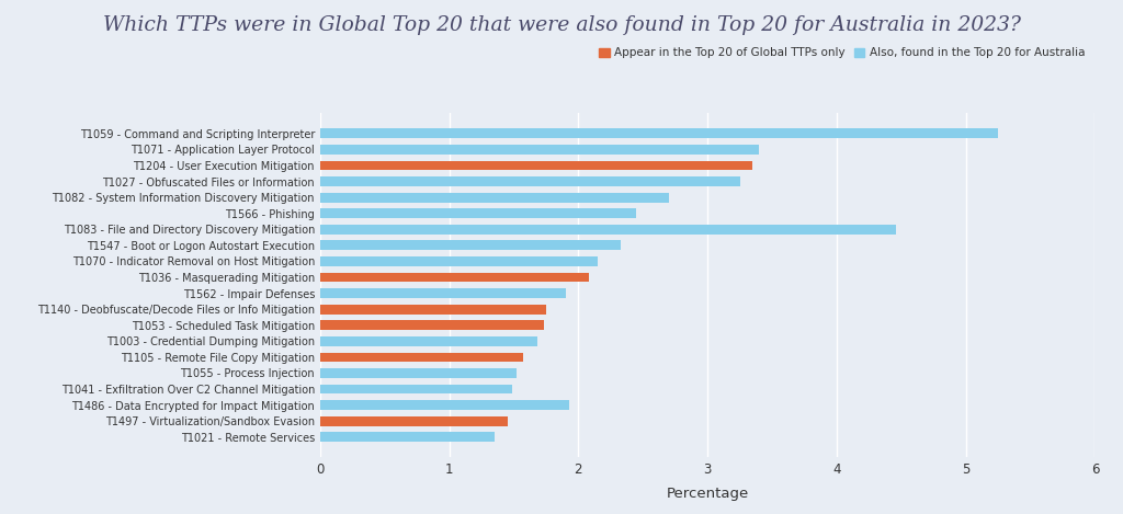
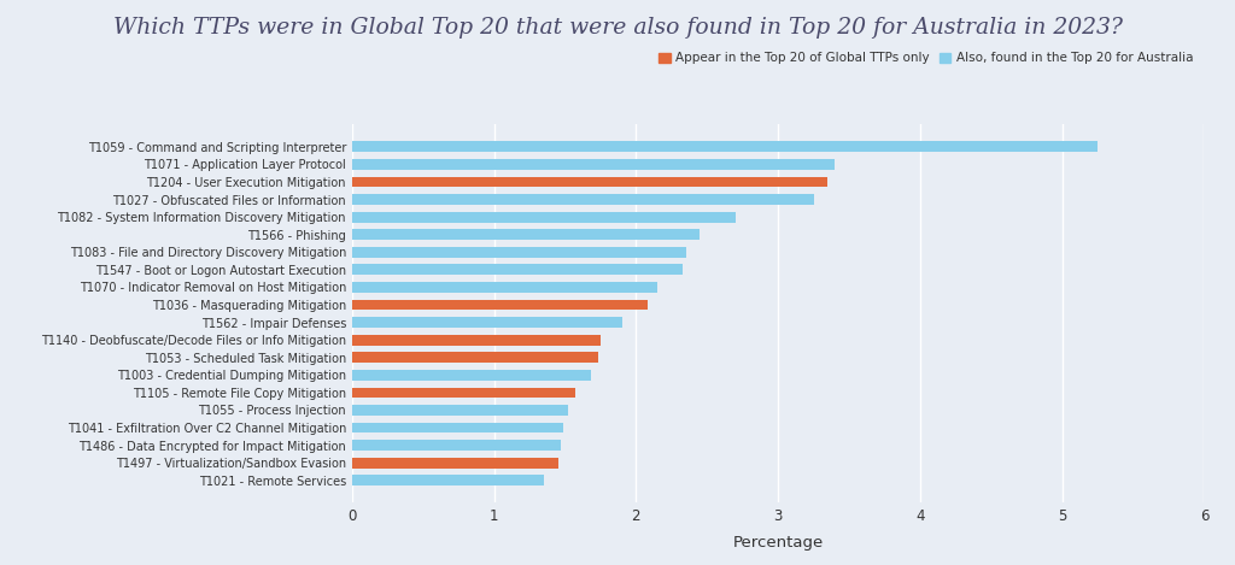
T1083 - File and Directory Discovery Mitigation: 4.46 -> 2.35
T1486 - Data Encrypted for Impact Mitigation: 1.93 -> 1.47
